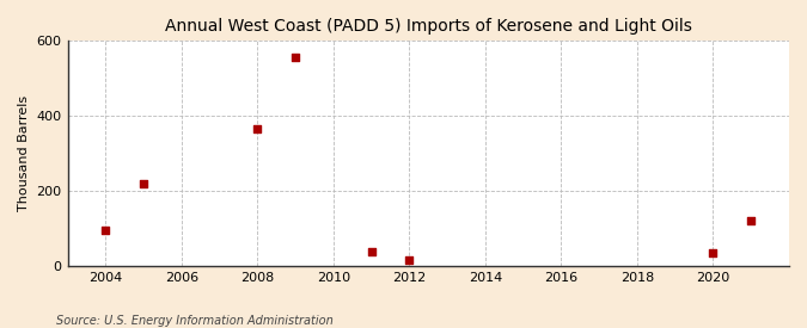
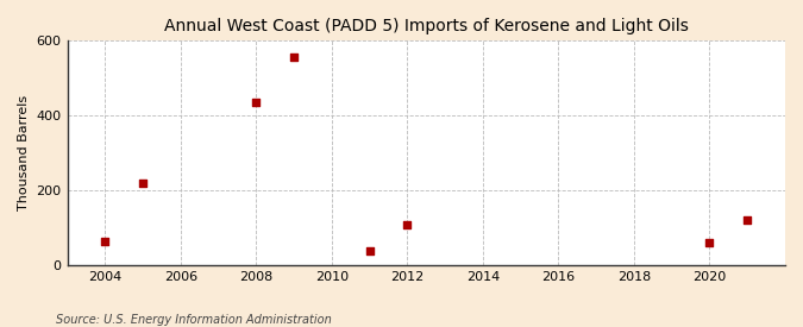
2004: 95 -> 65
2008: 365 -> 435
2012: 15 -> 110
2020: 35 -> 60
